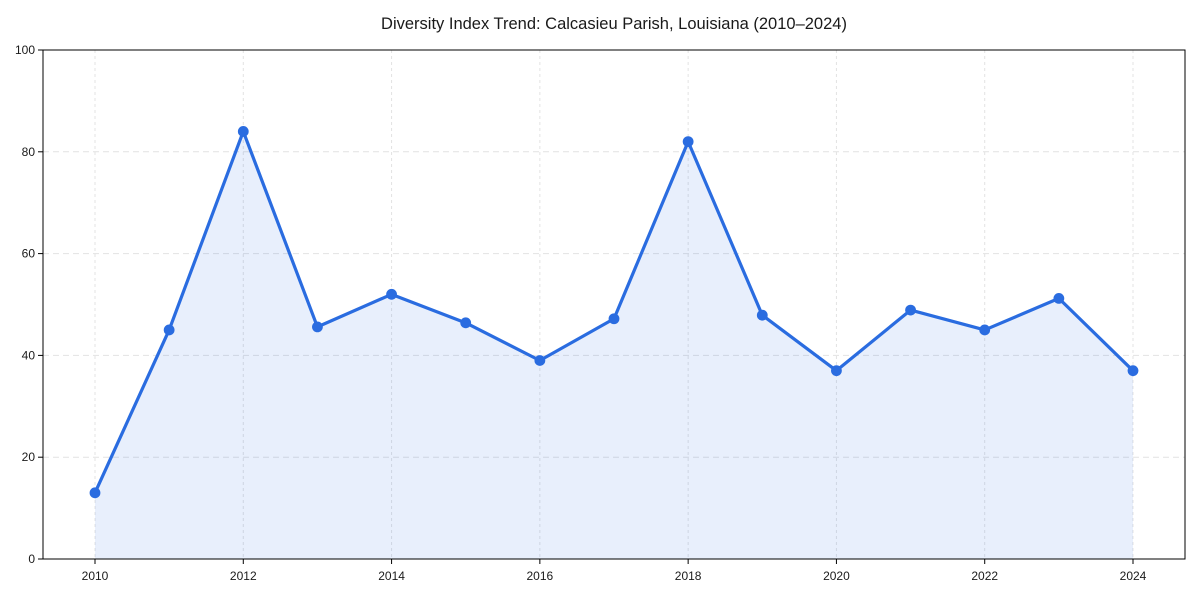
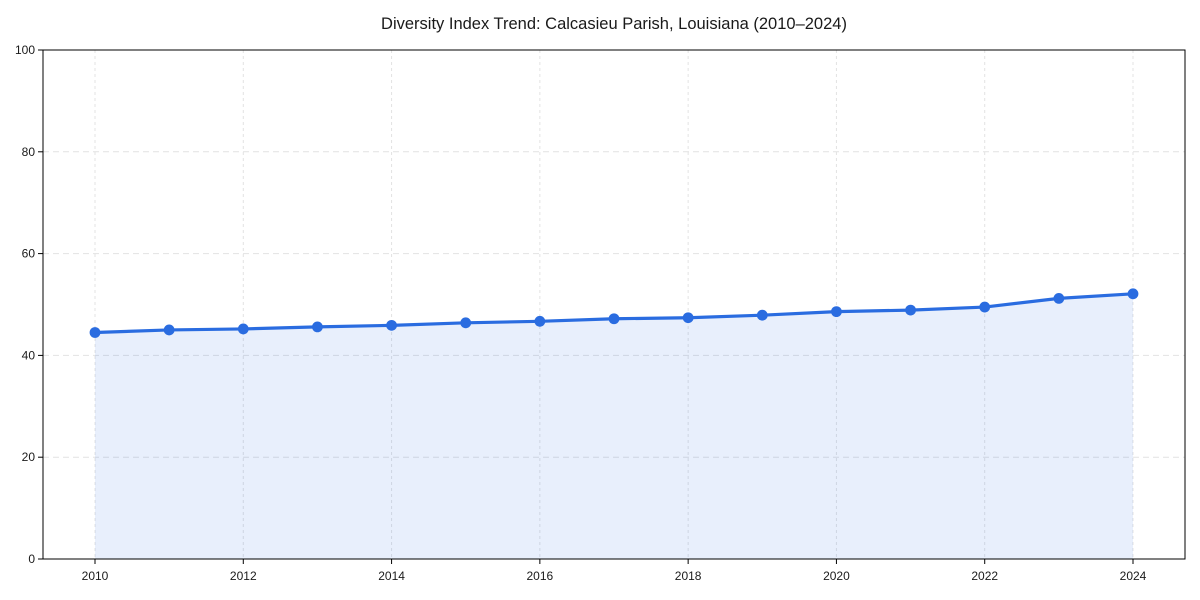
2010: 13 -> 44
2012: 84 -> 45
2014: 52 -> 46
2016: 39 -> 47
2018: 82 -> 47
2020: 37 -> 49
2022: 45 -> 50
2024: 37 -> 52
